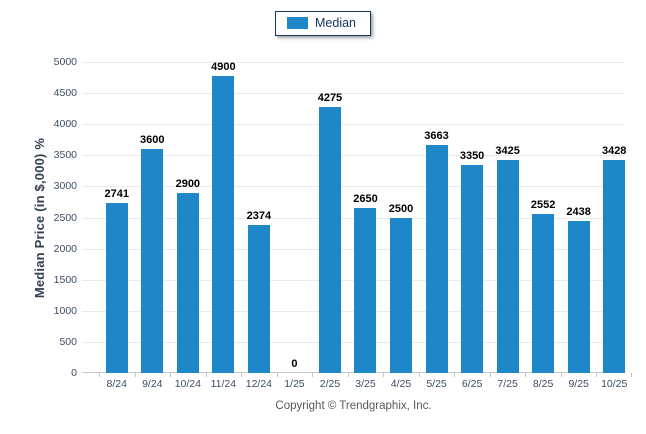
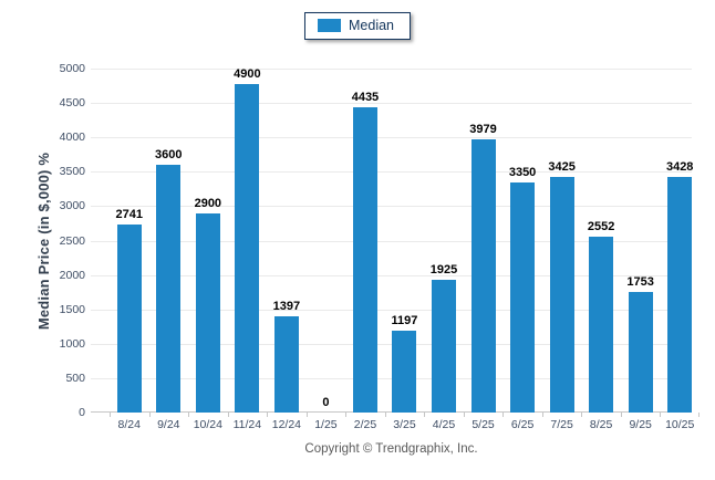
12/24: 2374 -> 1397
2/25: 4275 -> 4435
3/25: 2650 -> 1197
4/25: 2500 -> 1925
5/25: 3663 -> 3979
9/25: 2438 -> 1753
